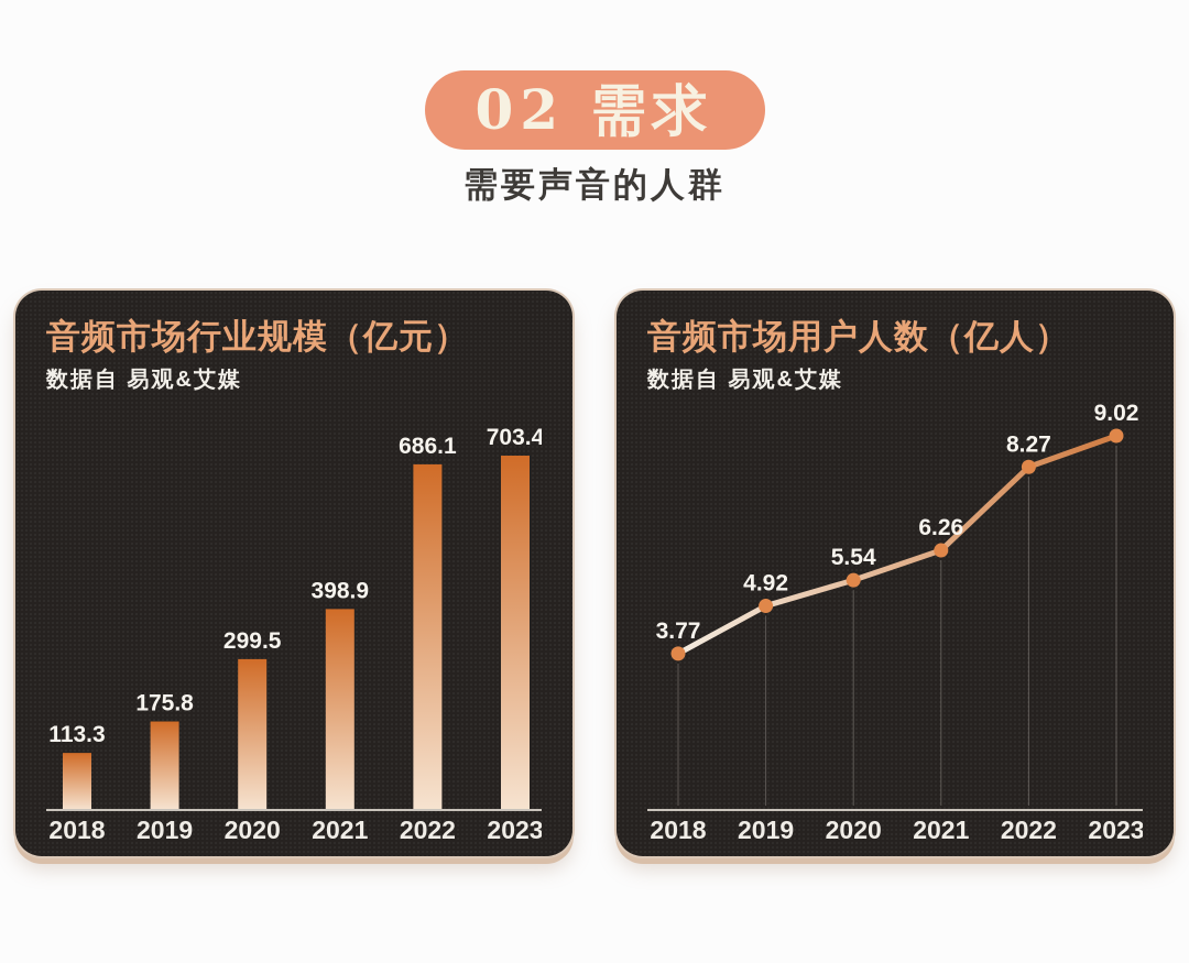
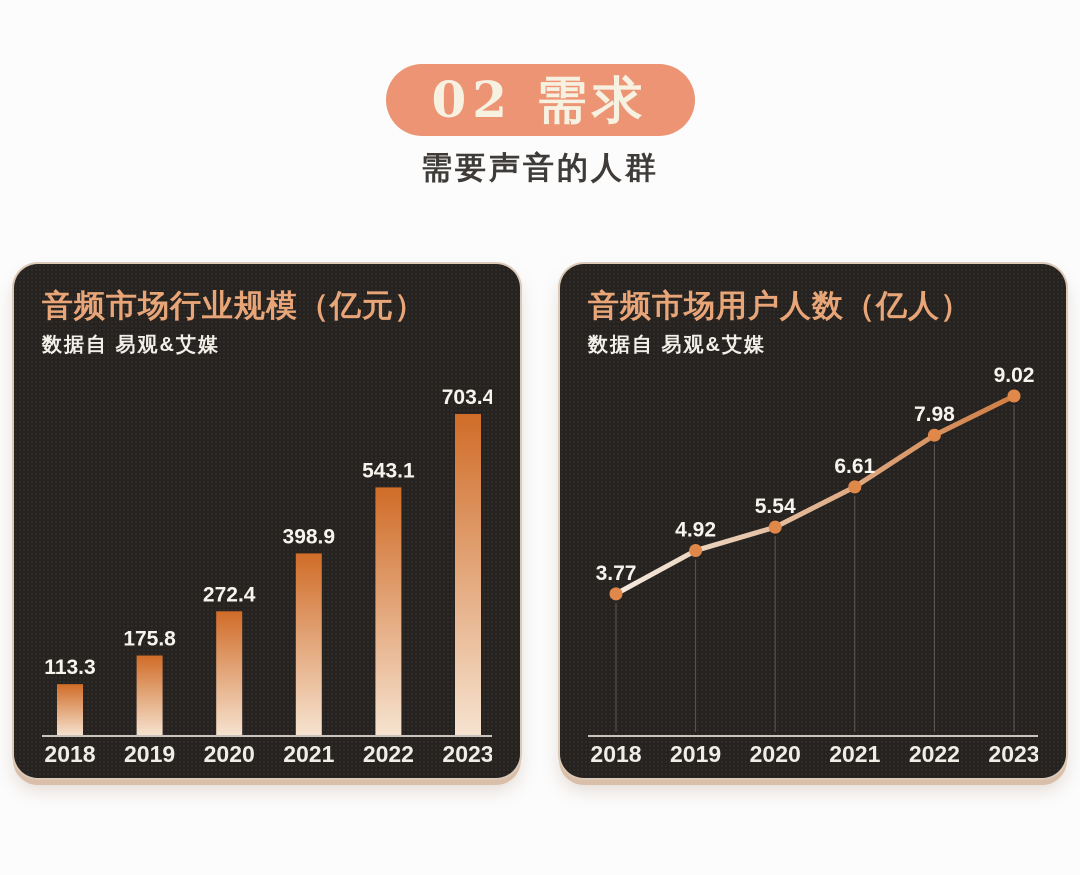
音频市场行业规模（亿元）/2020: 299.5 -> 272.4
音频市场行业规模（亿元）/2022: 686.1 -> 543.1
音频市场用户人数（亿人）/2021: 6.26 -> 6.61
音频市场用户人数（亿人）/2022: 8.27 -> 7.98
